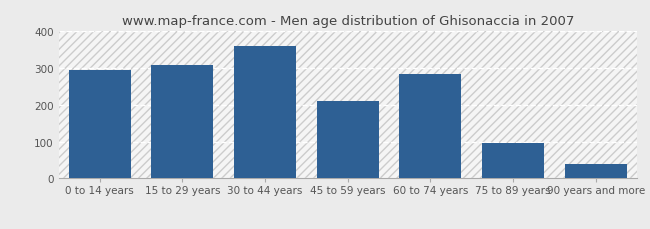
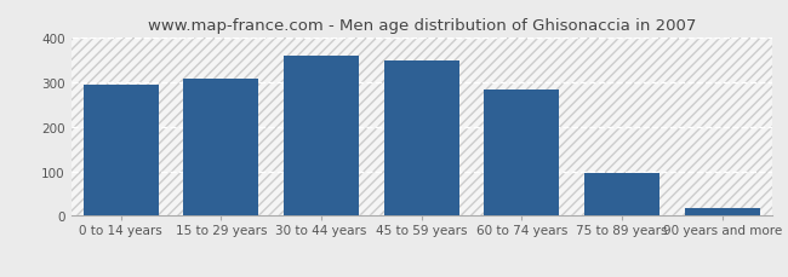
45 to 59 years: 210 -> 350
90 years and more: 40 -> 17
